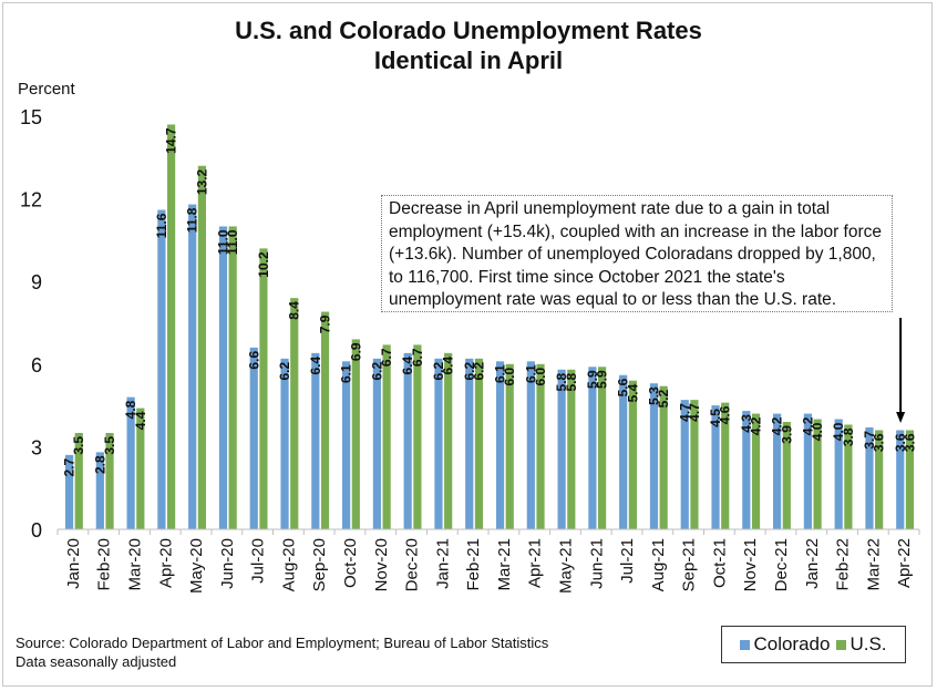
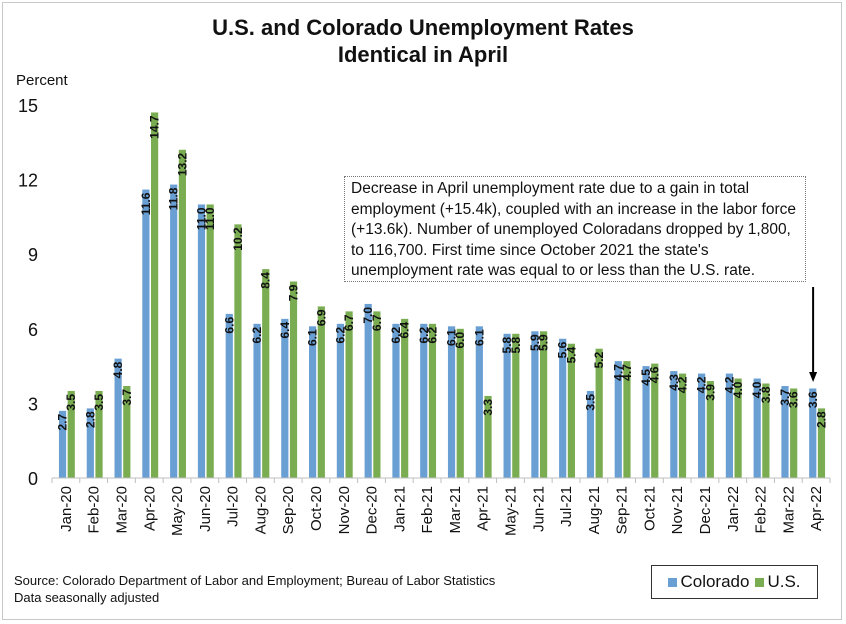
U.S./Mar-20: 4.4 -> 3.7
Colorado/Dec-20: 6.4 -> 7.0
U.S./Apr-21: 6.0 -> 3.3
Colorado/Aug-21: 5.3 -> 3.5
U.S./Apr-22: 3.6 -> 2.8
